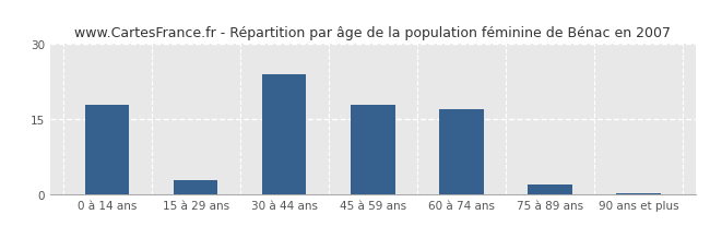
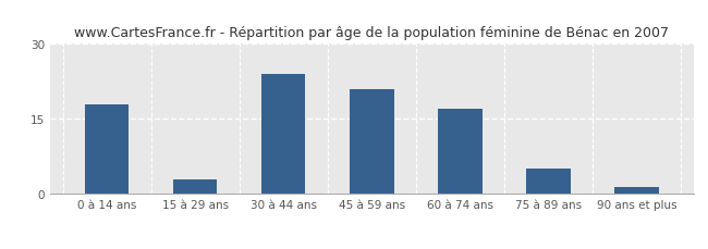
45 à 59 ans: 18.0 -> 21.0
75 à 89 ans: 2.0 -> 5.0
90 ans et plus: 0.3 -> 1.5
